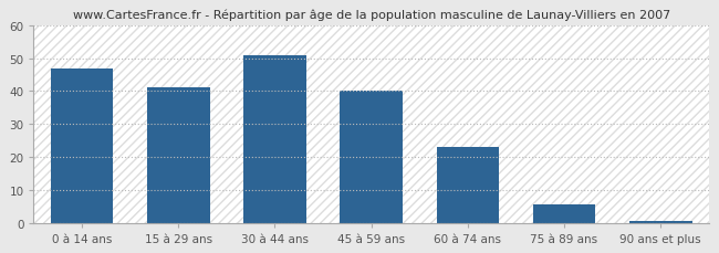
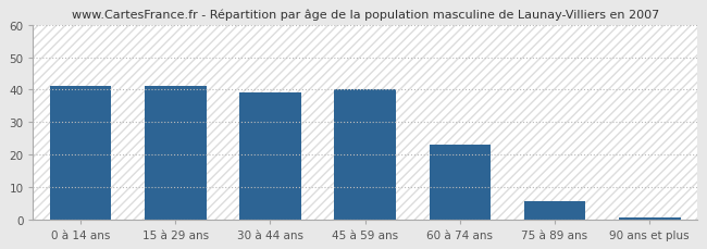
0 à 14 ans: 47.0 -> 41.0
30 à 44 ans: 51.0 -> 39.0
